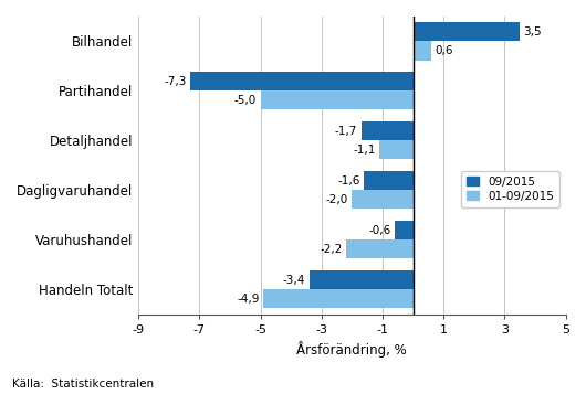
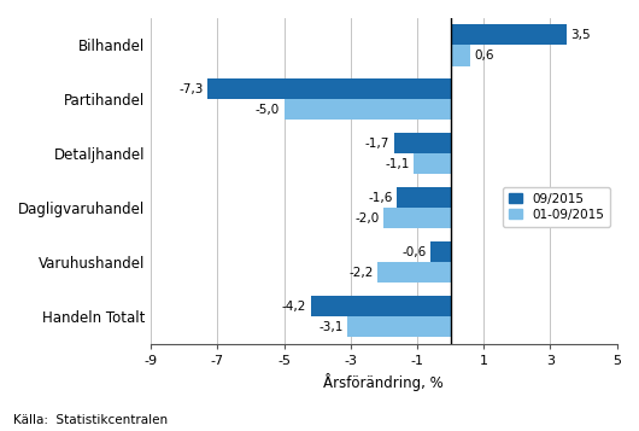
09/2015/Handeln Totalt: -3,4 -> -4,2
01-09/2015/Handeln Totalt: -4,9 -> -3,1
